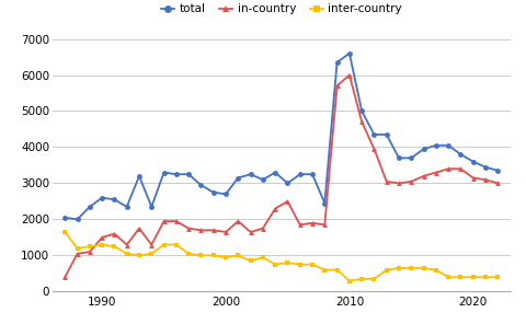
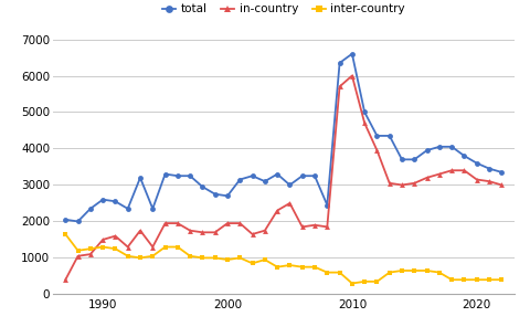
in-country/2000: 1650 -> 1950
